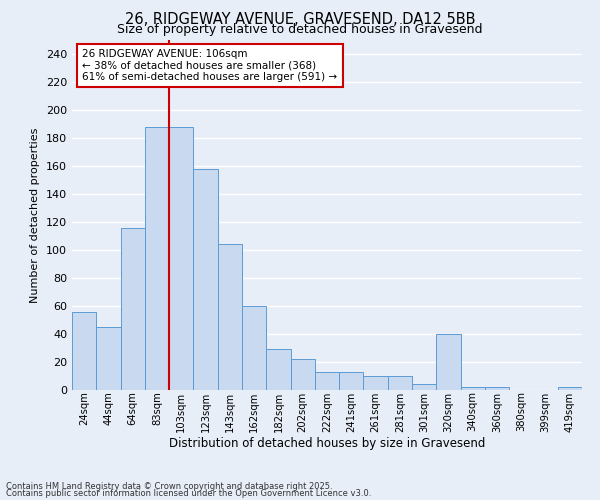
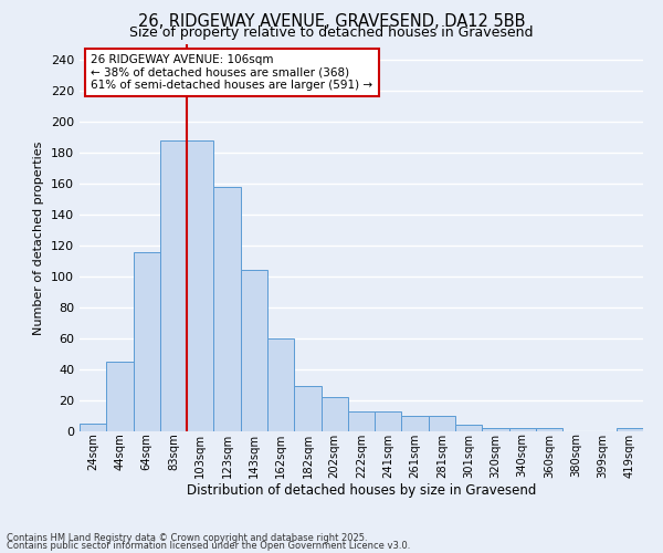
24sqm: 56 -> 5
320sqm: 40 -> 2
